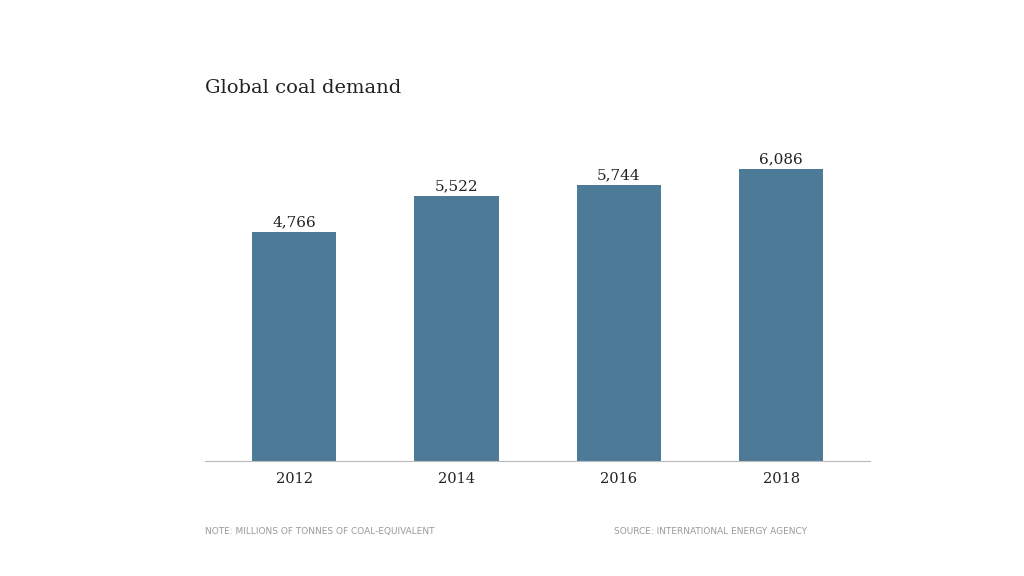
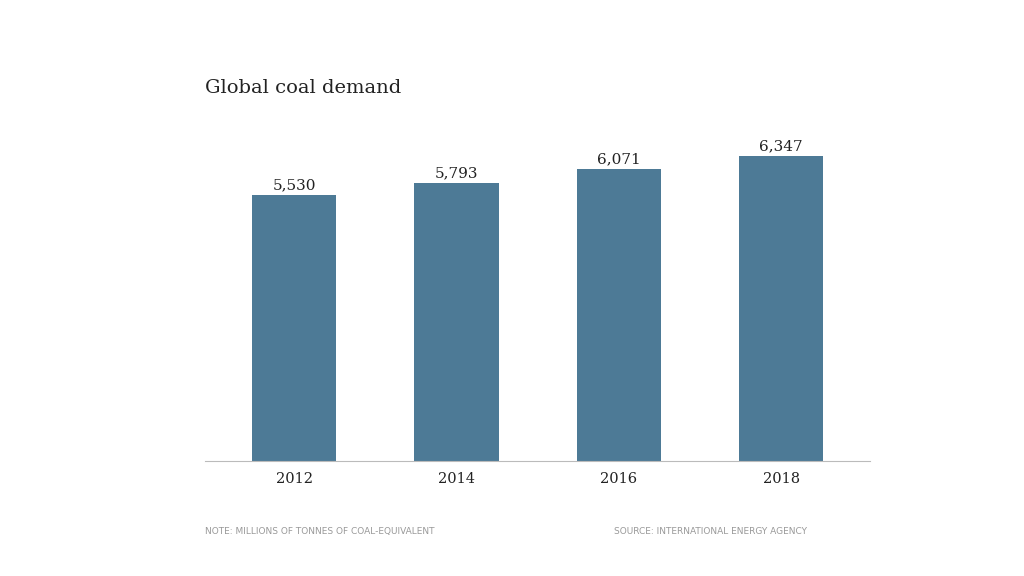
2012: 4,766 -> 5,530
2014: 5,522 -> 5,793
2016: 5,744 -> 6,071
2018: 6,086 -> 6,347
